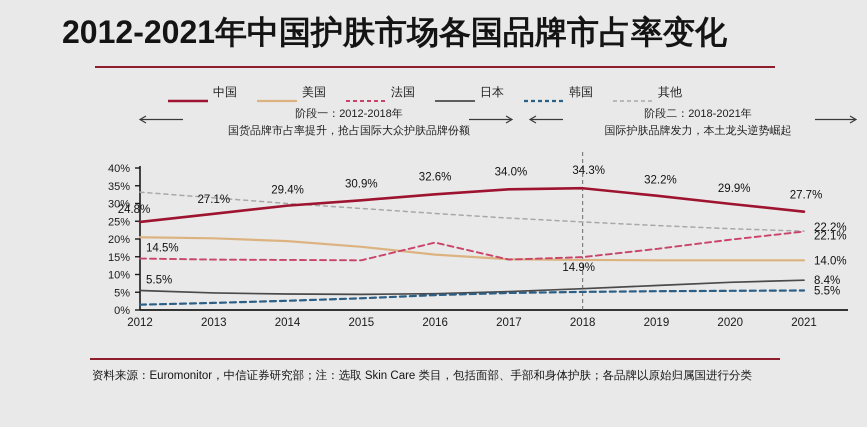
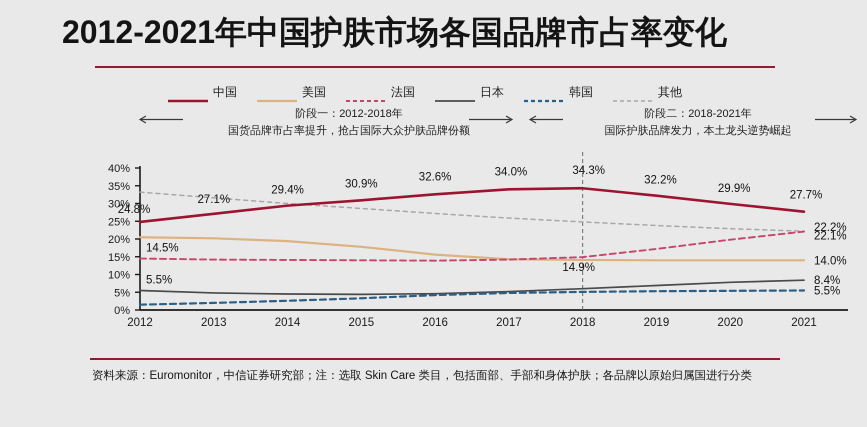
法国/2016: 19% -> 14%
